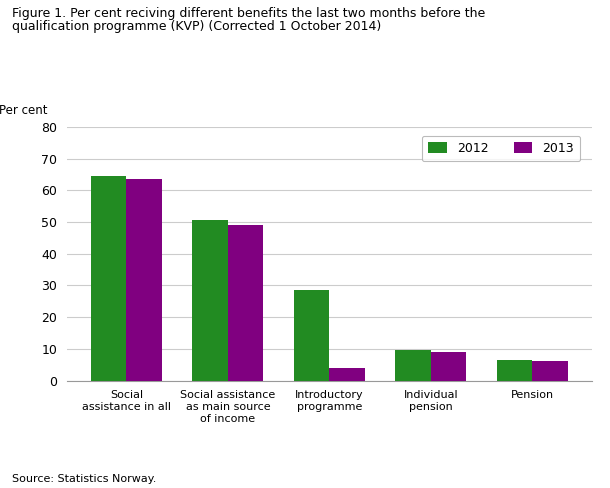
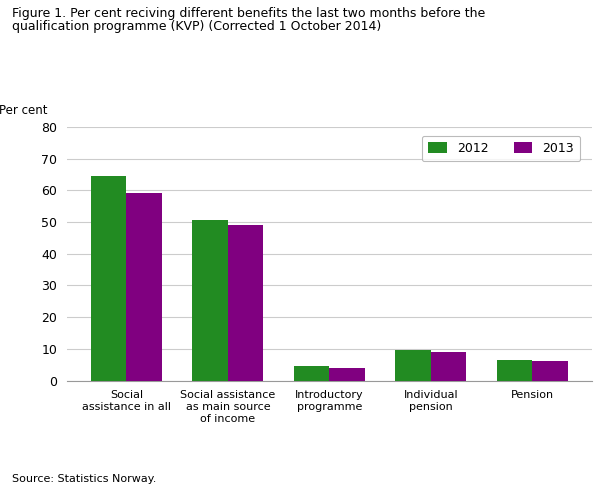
2013/Social assistance in all: 63.5 -> 59.0
2012/Introductory programme: 28.5 -> 4.5
